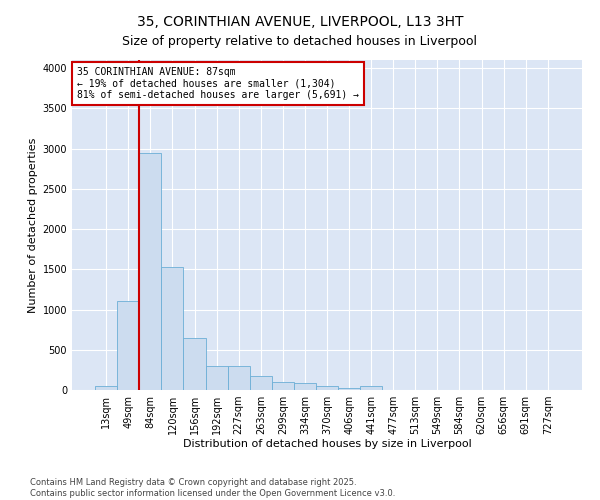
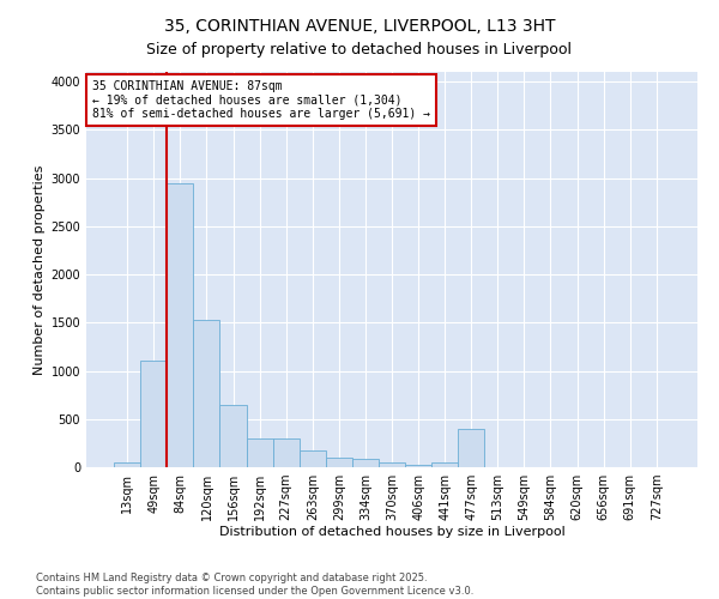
477sqm: 0 -> 400
